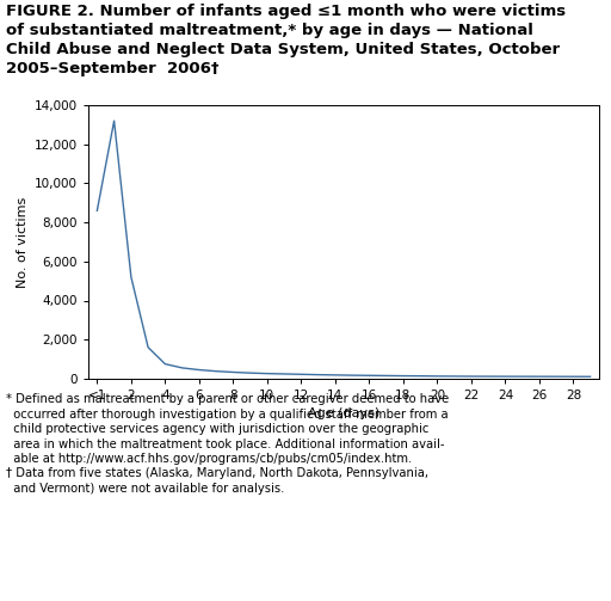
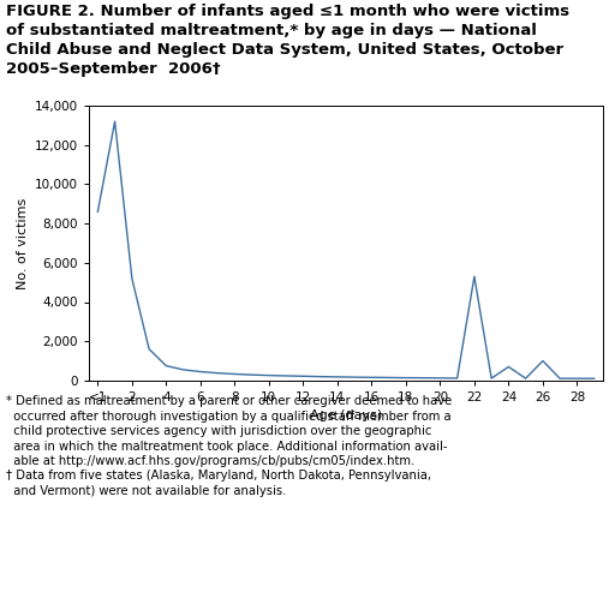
22: 100 -> 5,300
24: 100 -> 700
26: 100 -> 1,000
